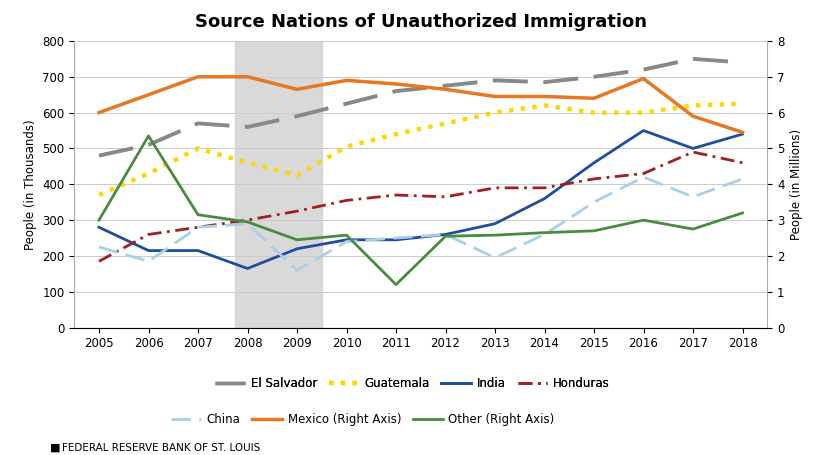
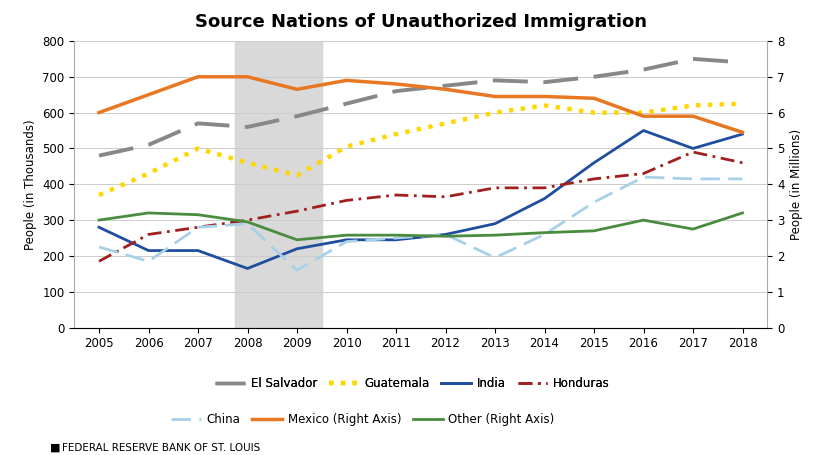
Other (Right Axis)/2006: 5.35 -> 3.20
Other (Right Axis)/2011: 1.20 -> 2.58
Mexico (Right Axis)/2016: 6.95 -> 5.90
China/2017: 365 -> 415
